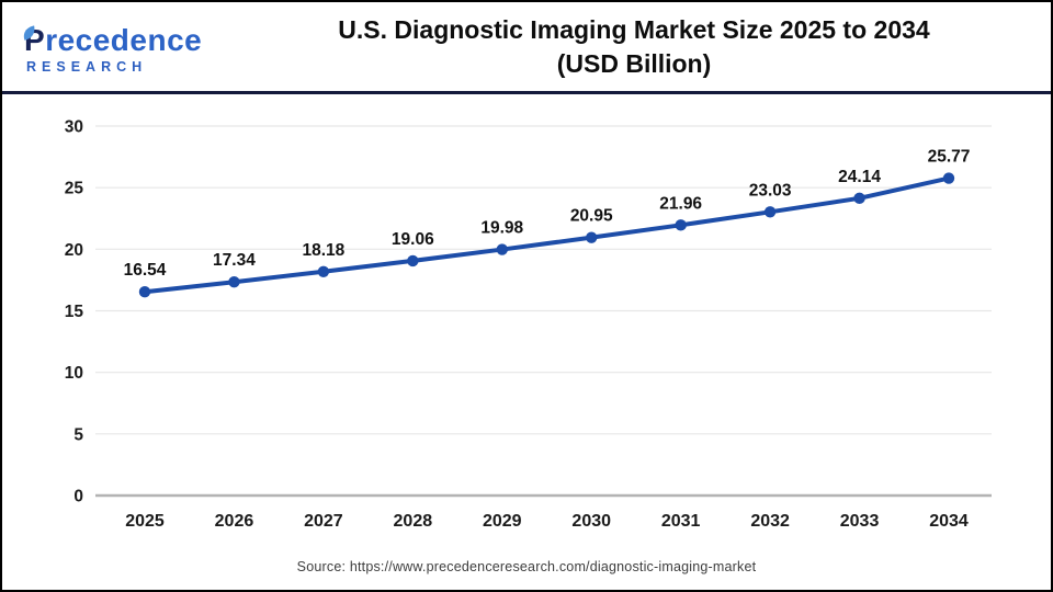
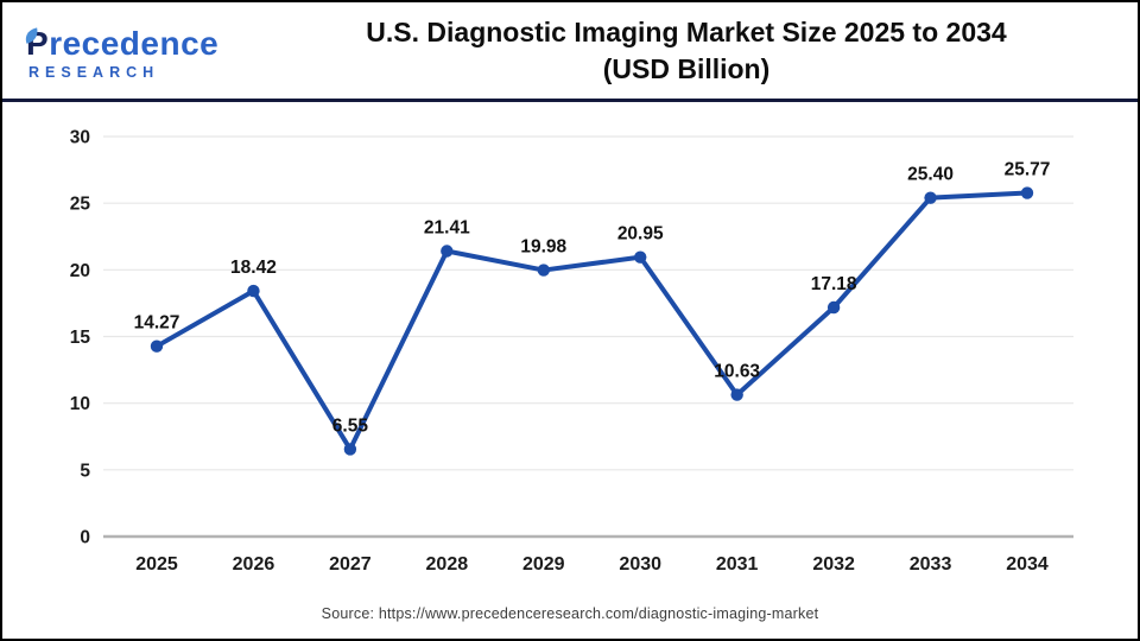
2025: 16.54 -> 14.27
2026: 17.34 -> 18.42
2027: 18.18 -> 6.55
2028: 19.06 -> 21.41
2031: 21.96 -> 10.63
2032: 23.03 -> 17.18
2033: 24.14 -> 25.40
